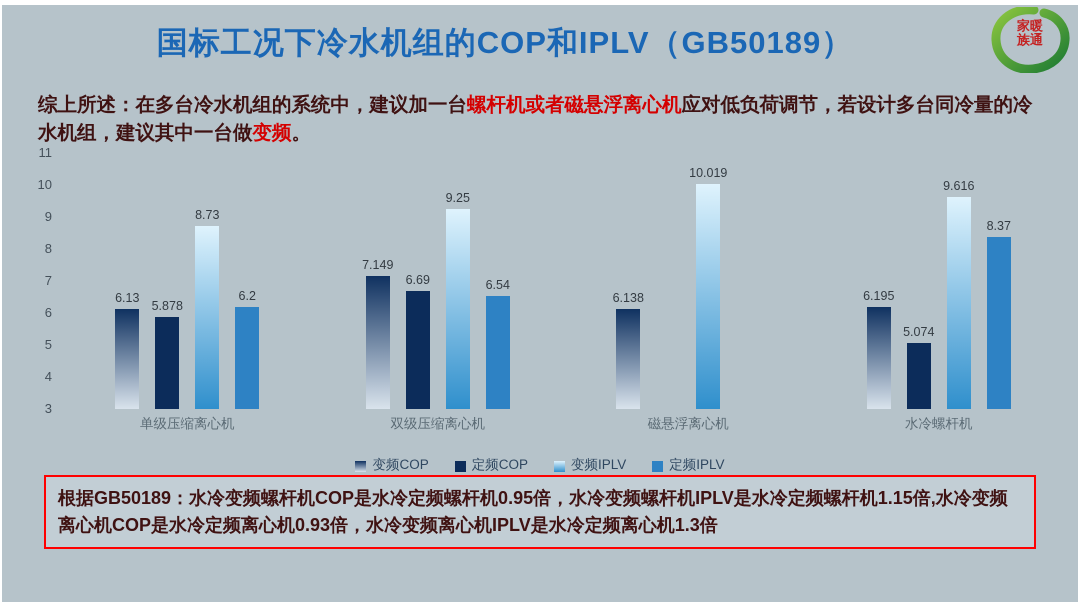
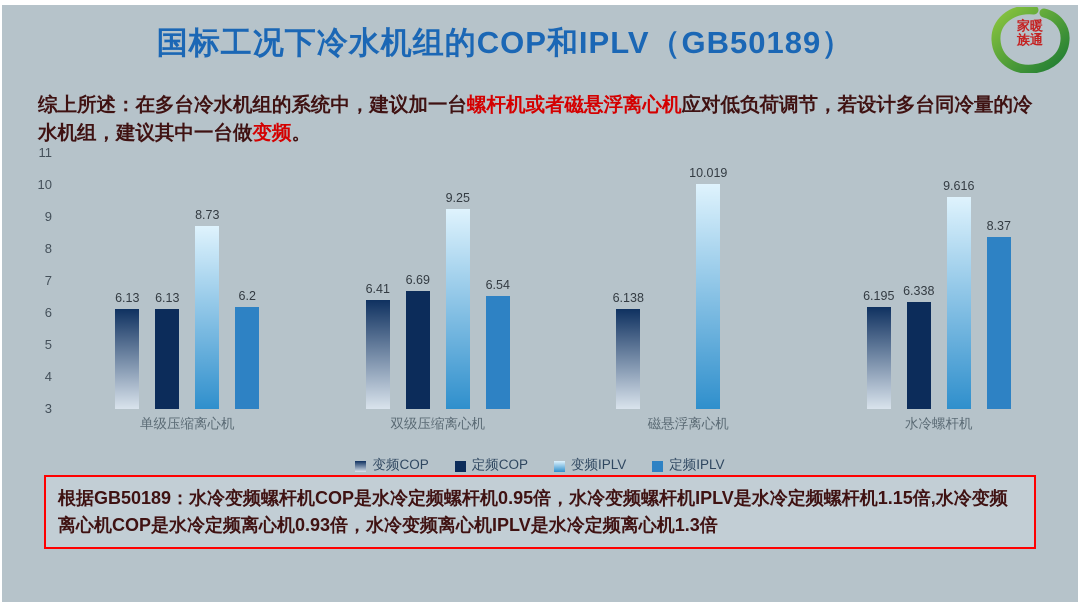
定频COP/单级压缩离心机: 5.878 -> 6.13
变频COP/双级压缩离心机: 7.149 -> 6.41
定频COP/水冷螺杆机: 5.074 -> 6.338
